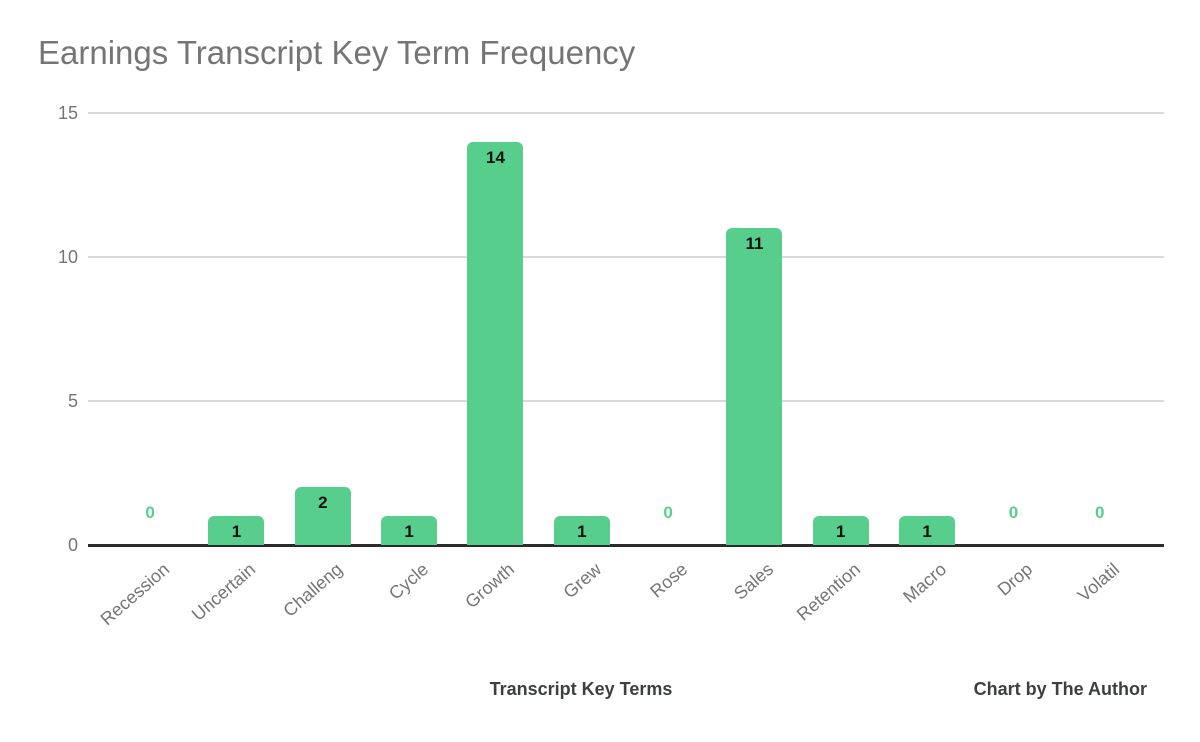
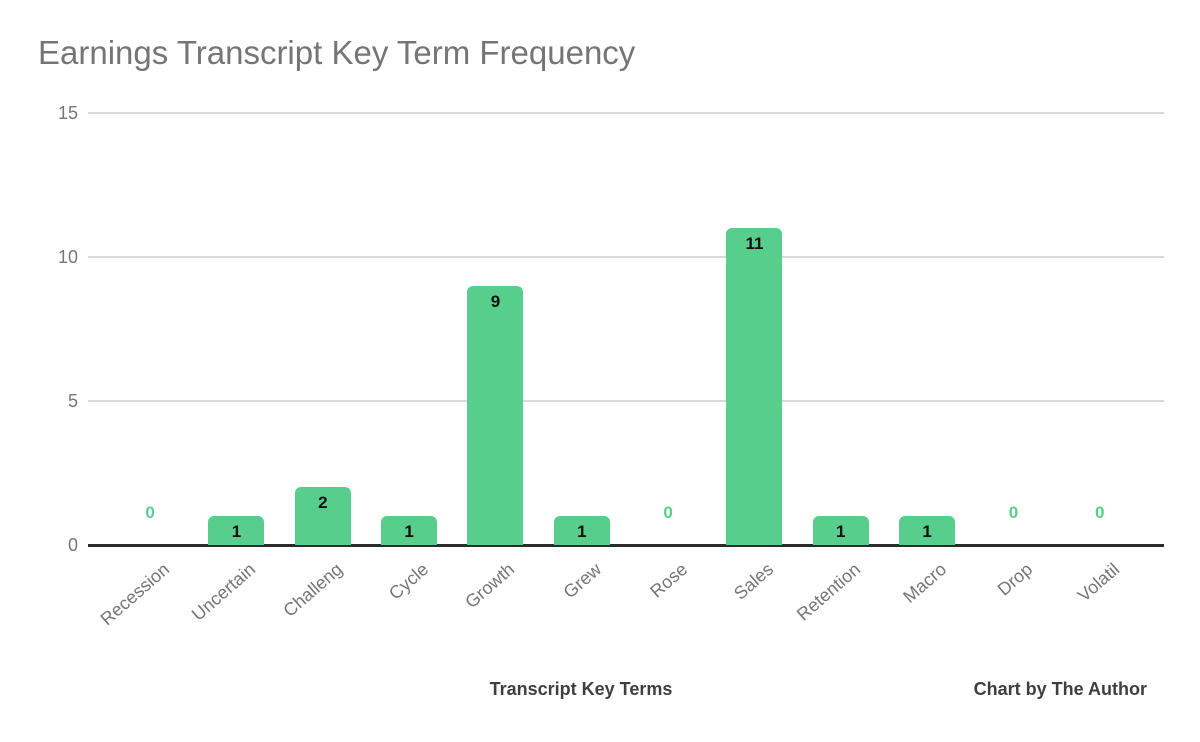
Growth: 14 -> 9
